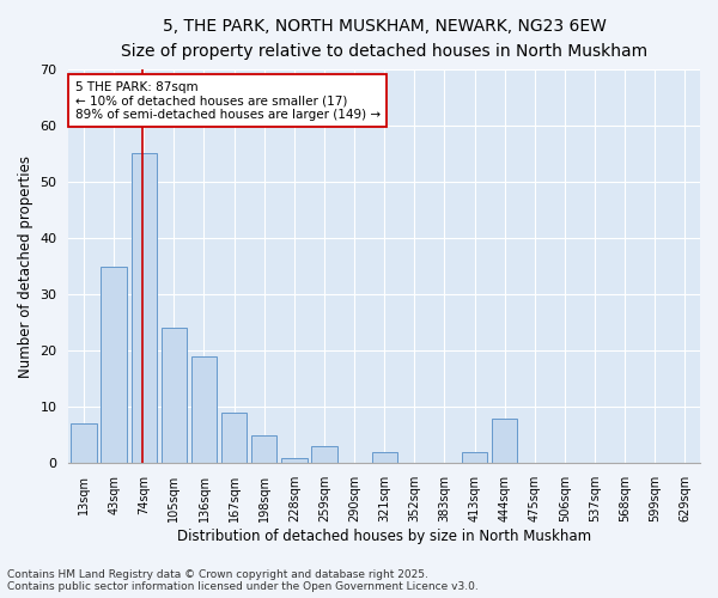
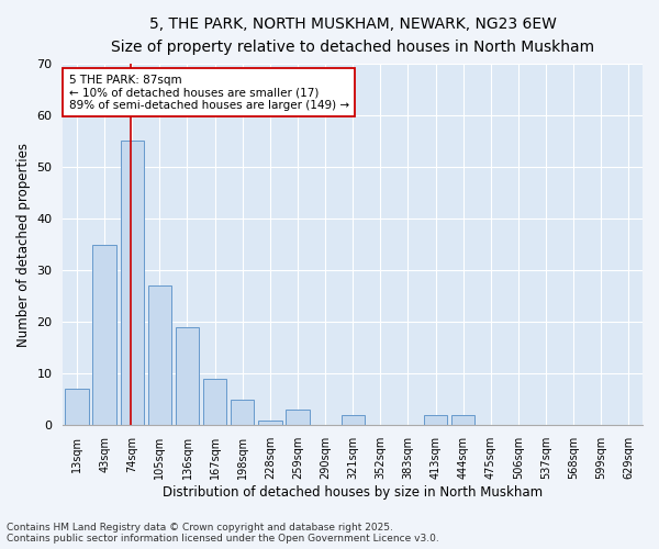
105sqm: 24 -> 27
444sqm: 8 -> 2
